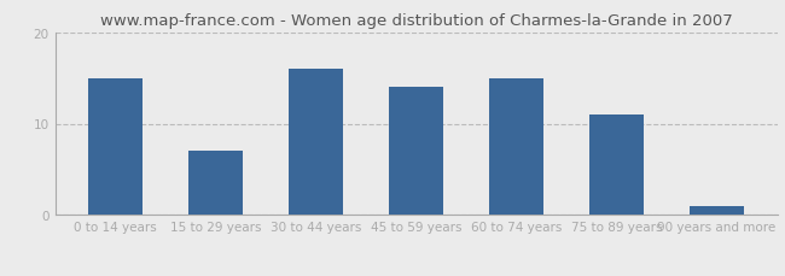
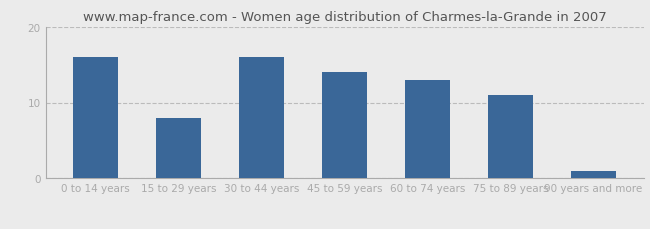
0 to 14 years: 15 -> 16
15 to 29 years: 7 -> 8
60 to 74 years: 15 -> 13
